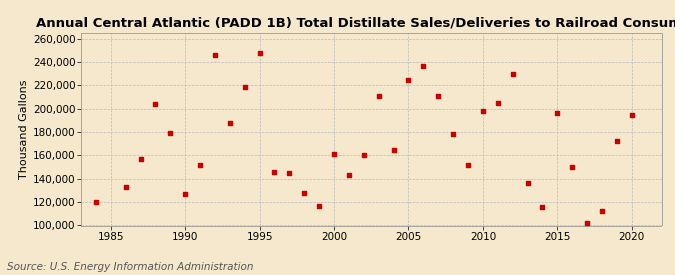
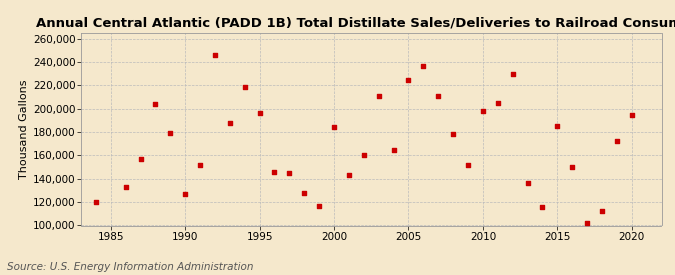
1995: 248,000 -> 196,000
2000: 161,000 -> 184,000
2015: 196,000 -> 185,000
